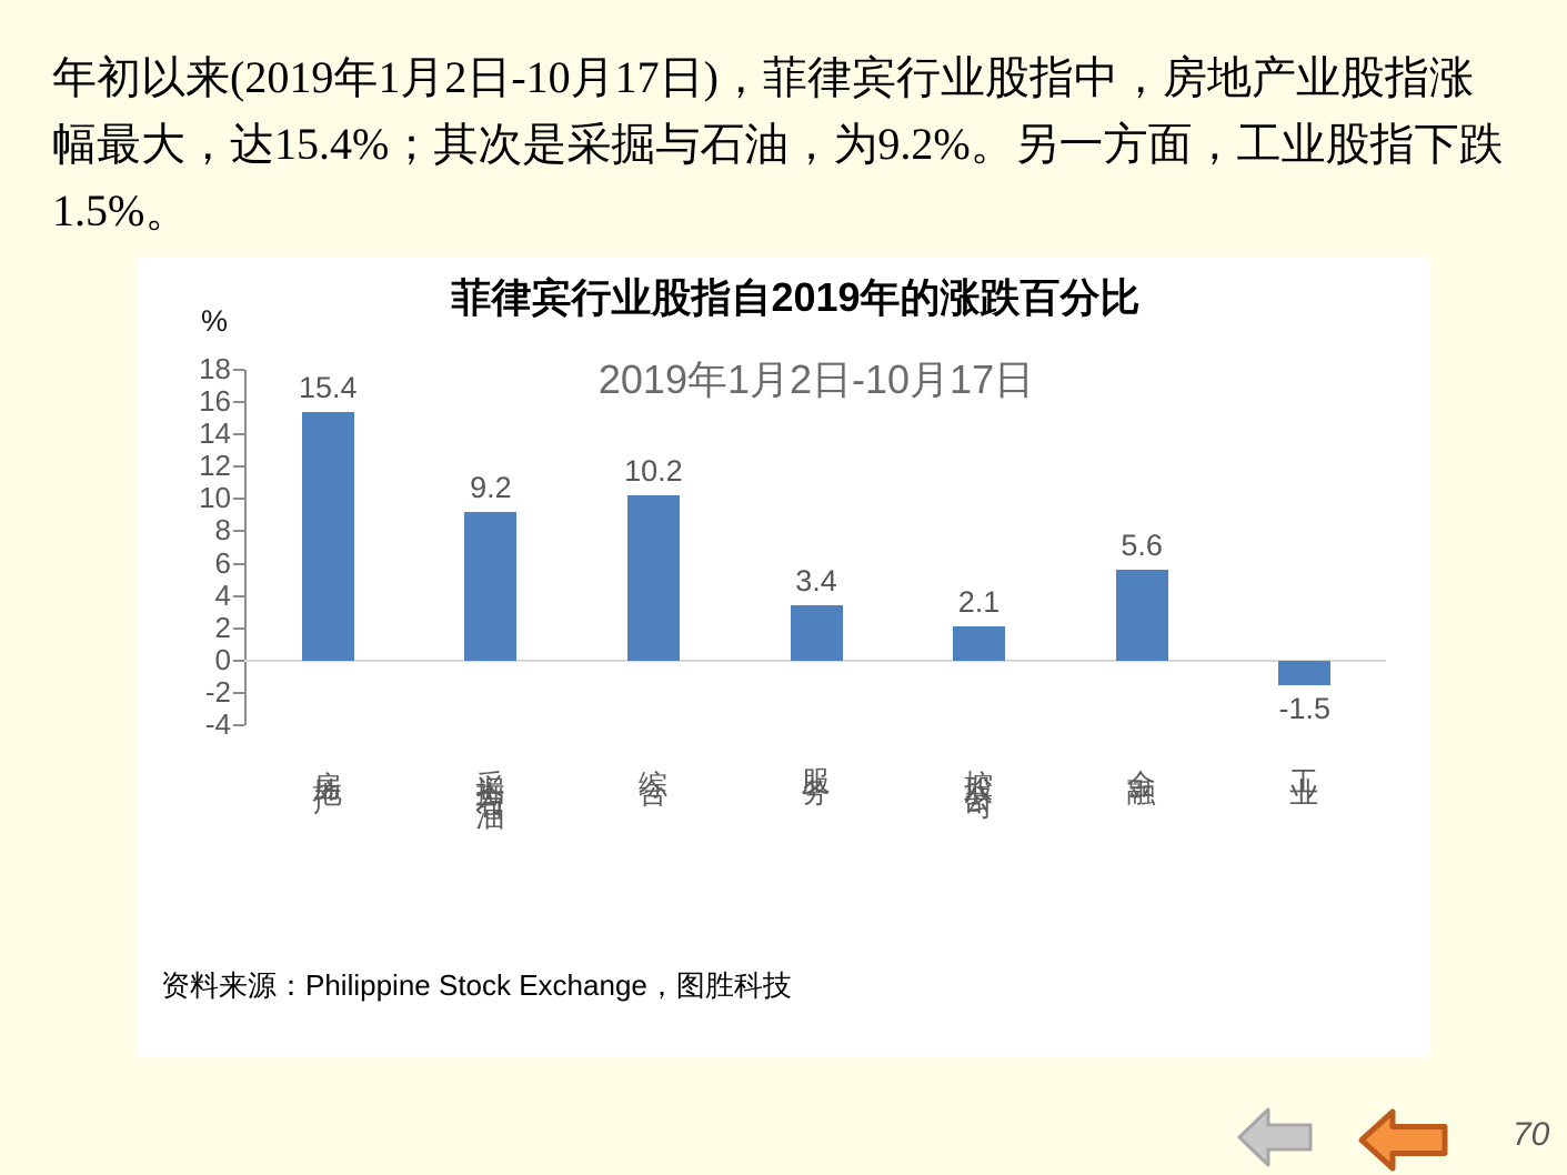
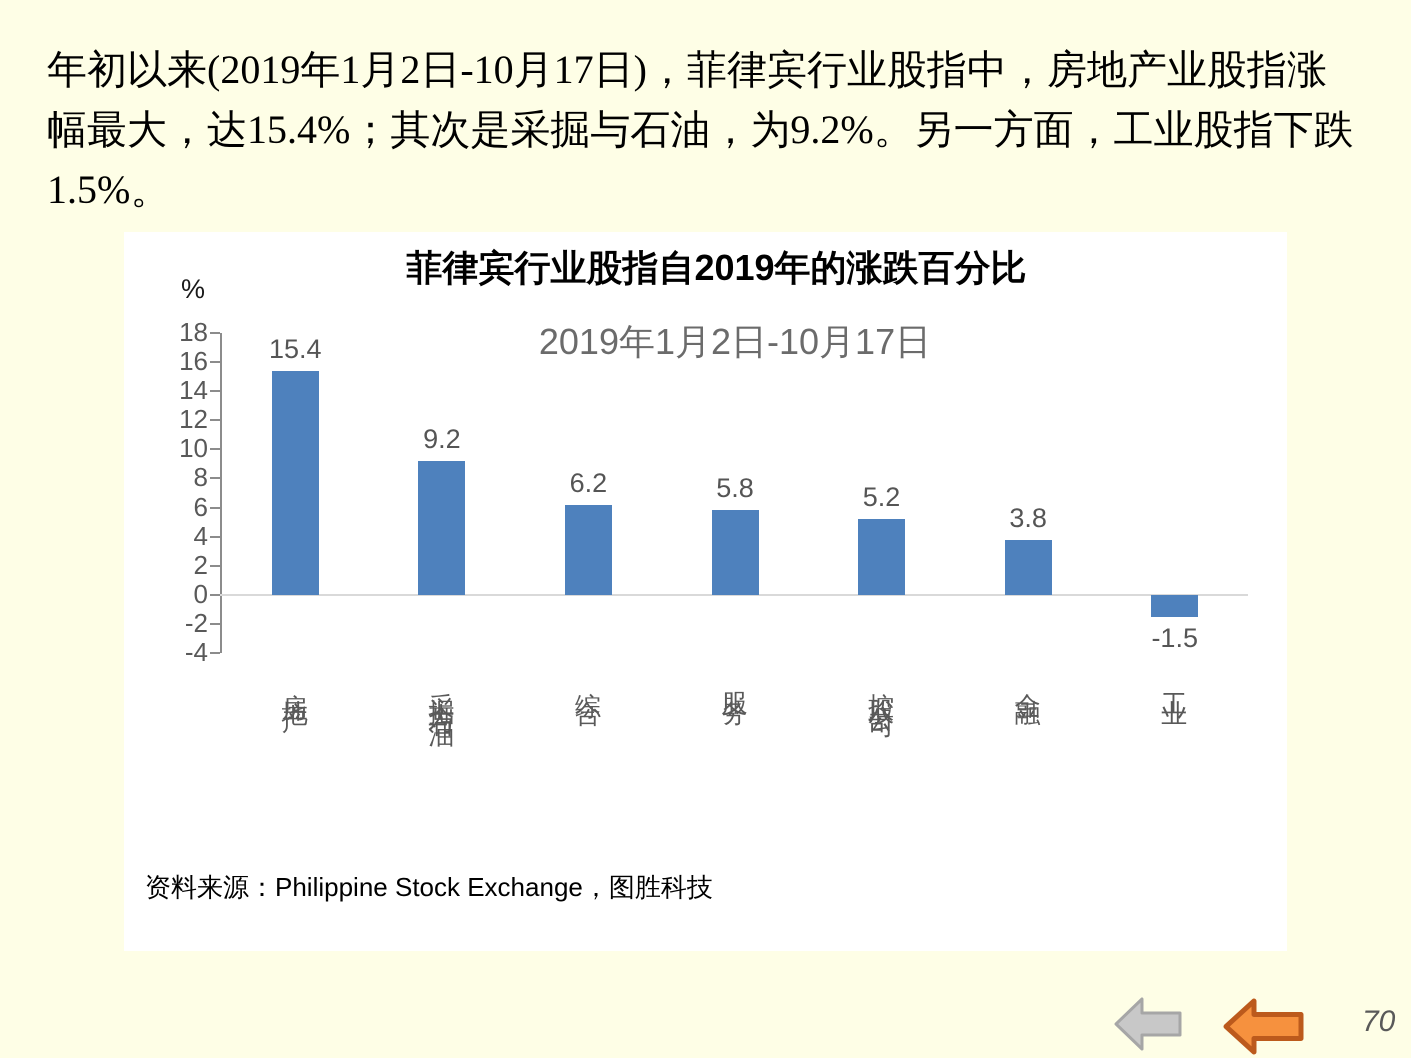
综合: 10.2 -> 6.2
服务: 3.4 -> 5.8
控股公司: 2.1 -> 5.2
金融: 5.6 -> 3.8
